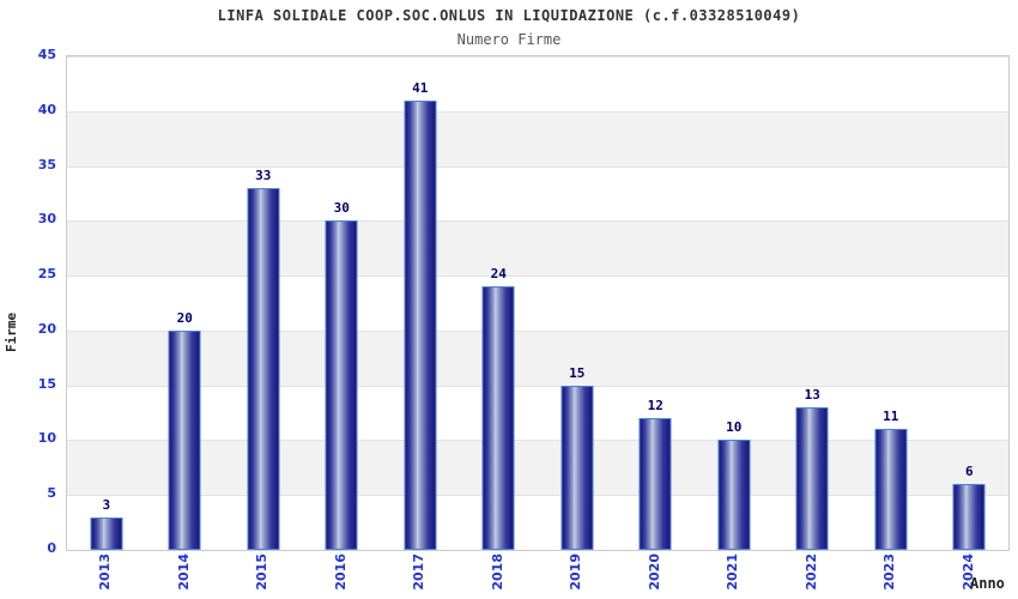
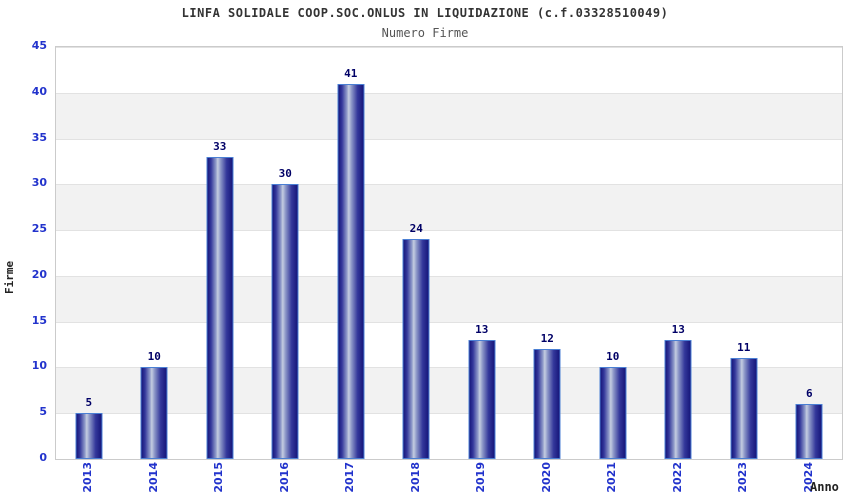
2013: 3 -> 5
2014: 20 -> 10
2019: 15 -> 13
